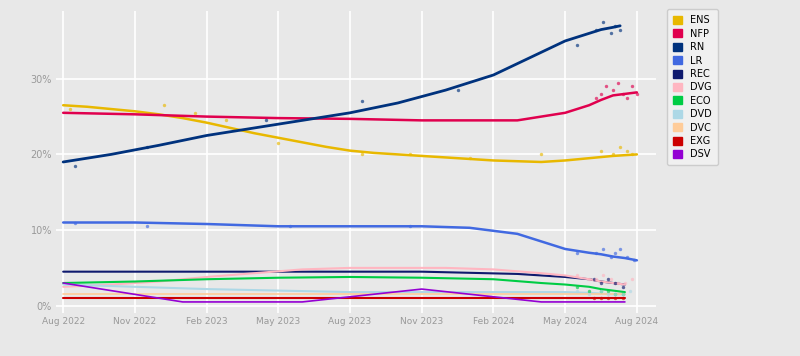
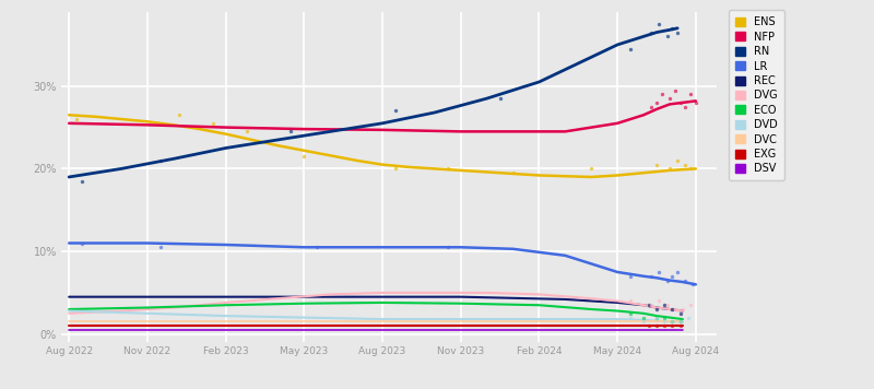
DSV/Aug 2022: 3.0% -> 0.5%
DSV/Nov 2023: 2.2% -> 0.5%
